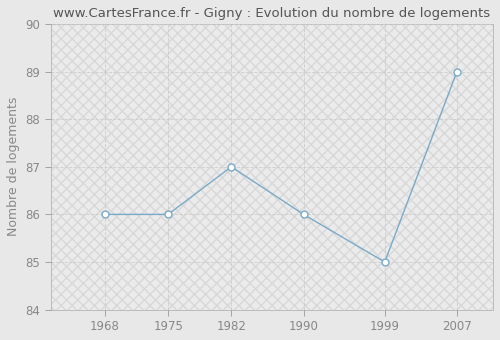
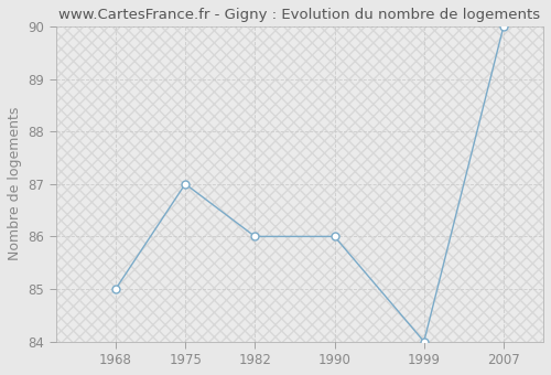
1968: 86 -> 85
1975: 86 -> 87
1982: 87 -> 86
1999: 85 -> 84
2007: 89 -> 90
